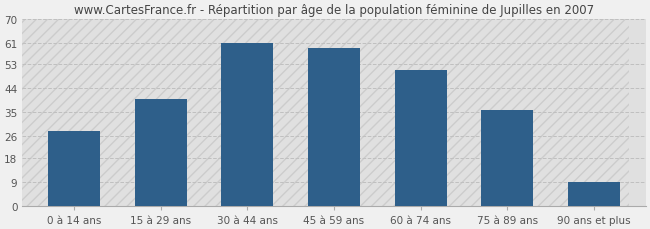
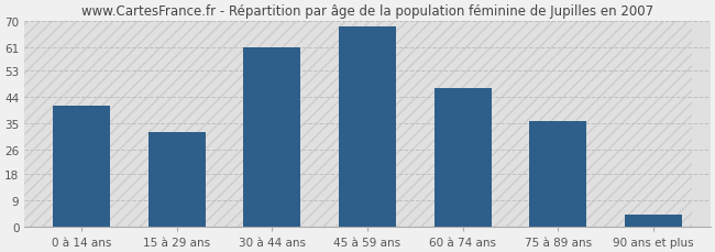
0 à 14 ans: 28 -> 41
15 à 29 ans: 40 -> 32
45 à 59 ans: 59 -> 68
60 à 74 ans: 51 -> 47
90 ans et plus: 9 -> 4
